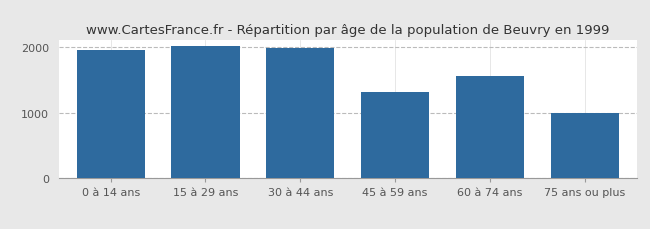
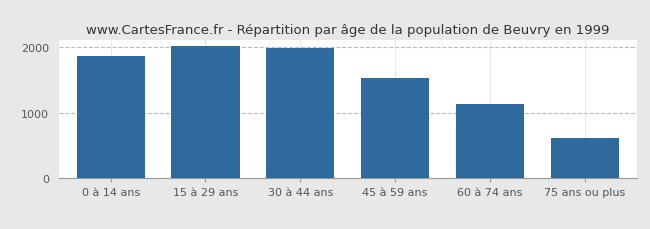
0 à 14 ans: 1960 -> 1870
45 à 59 ans: 1320 -> 1530
60 à 74 ans: 1560 -> 1130
75 ans ou plus: 1000 -> 620
